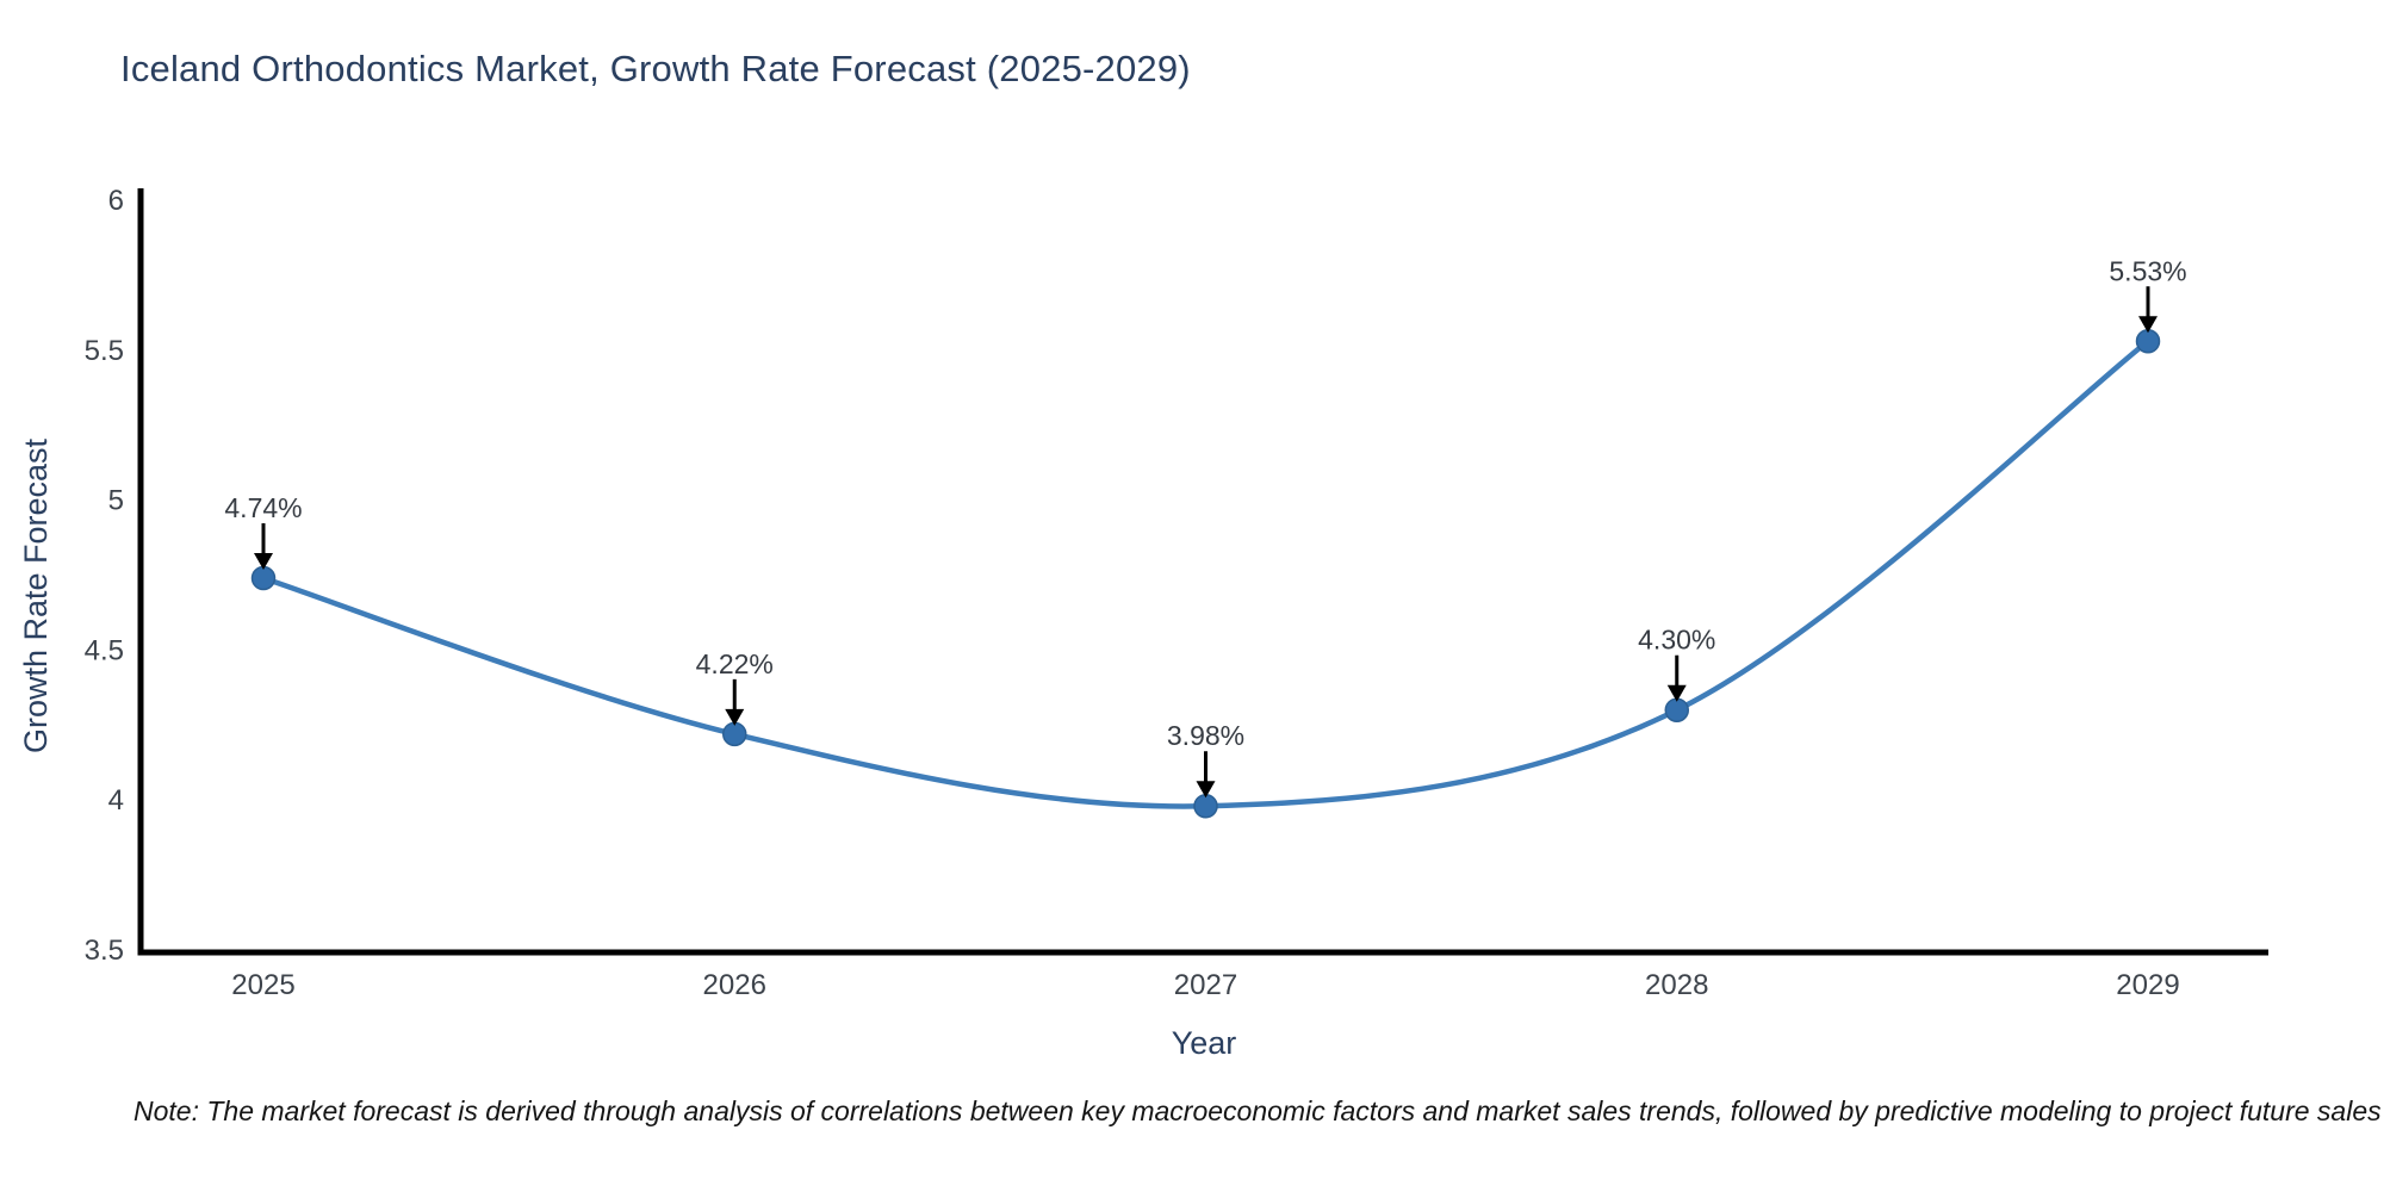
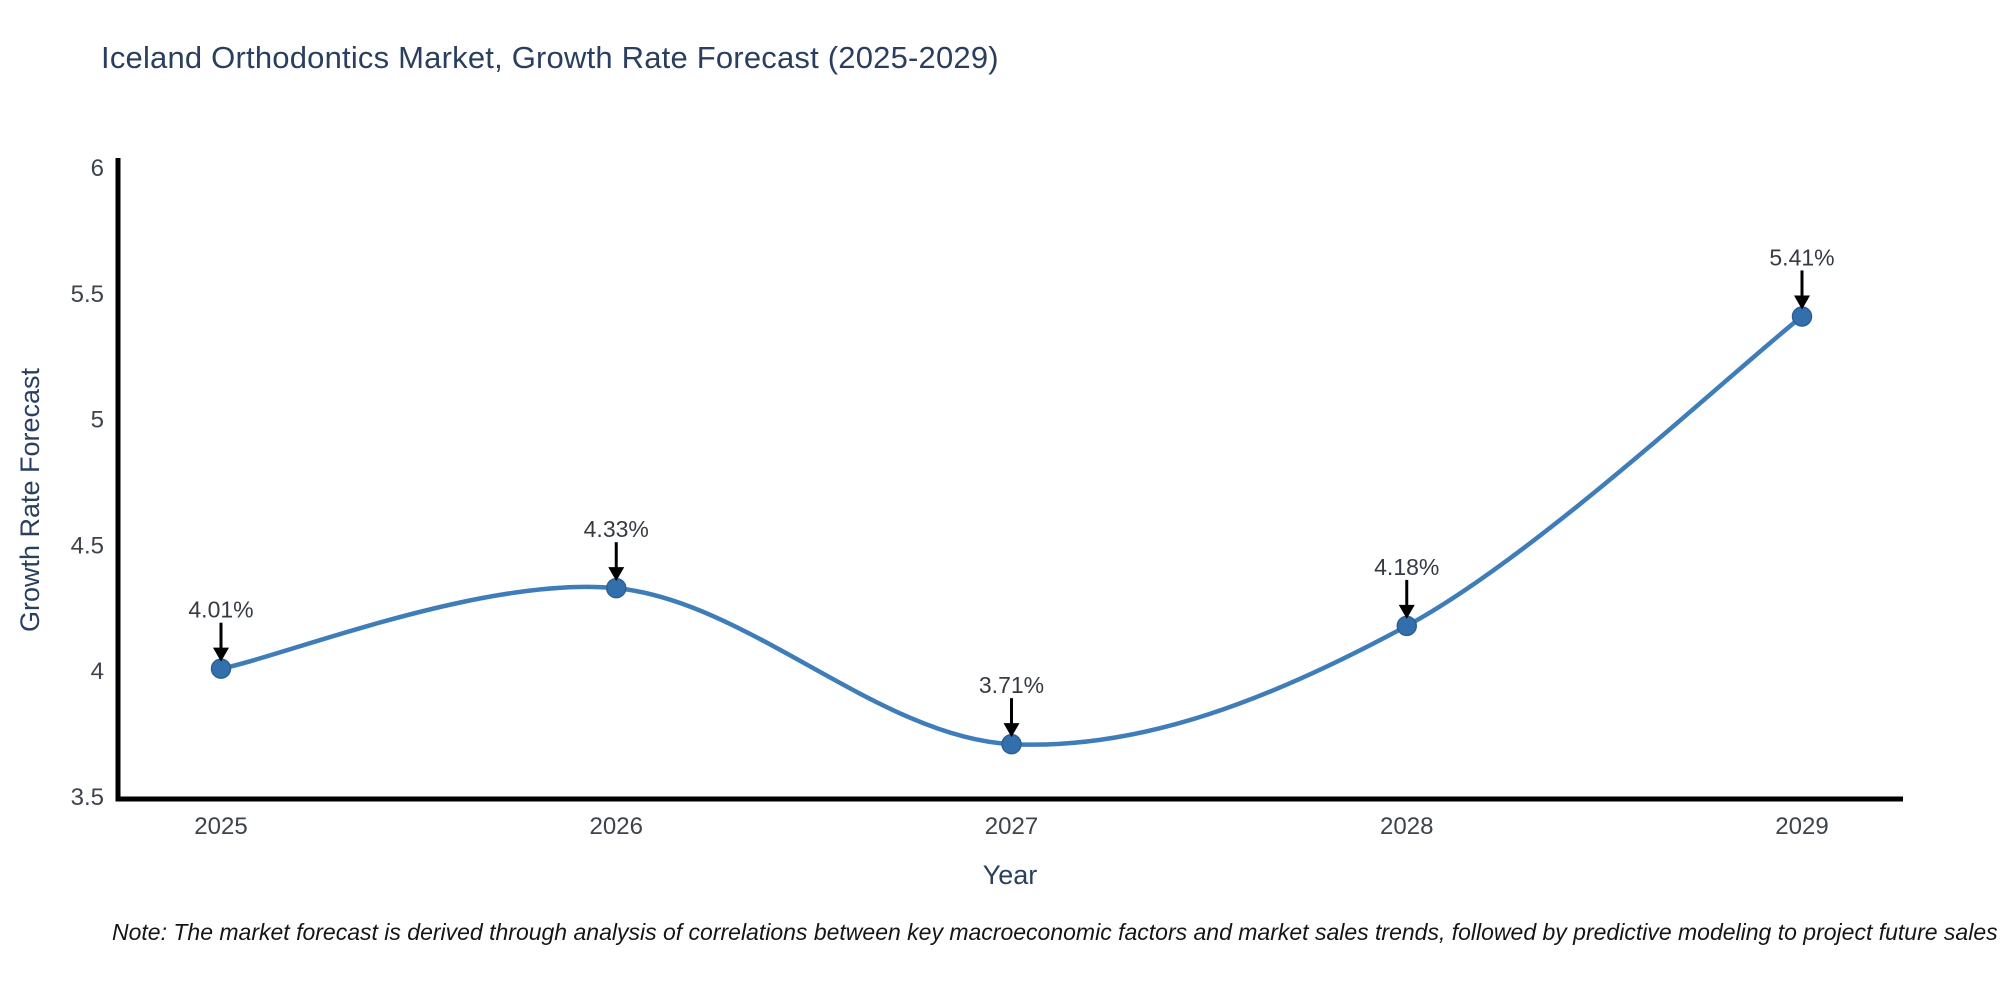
2025: 4.74% -> 4.01%
2026: 4.22% -> 4.33%
2027: 3.98% -> 3.71%
2028: 4.30% -> 4.18%
2029: 5.53% -> 5.41%
